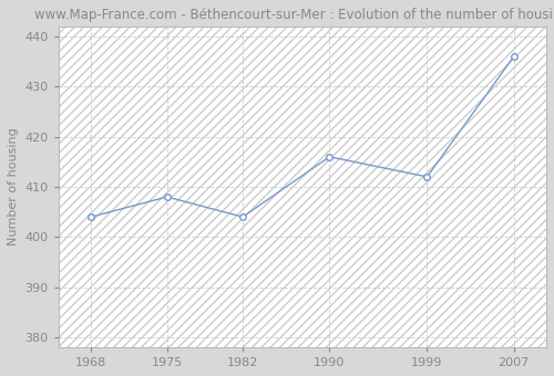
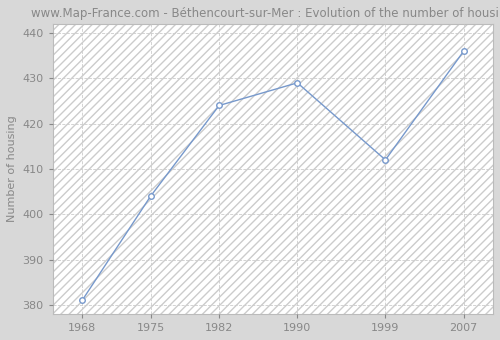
1968: 404 -> 381
1975: 408 -> 404
1982: 404 -> 424
1990: 416 -> 429
